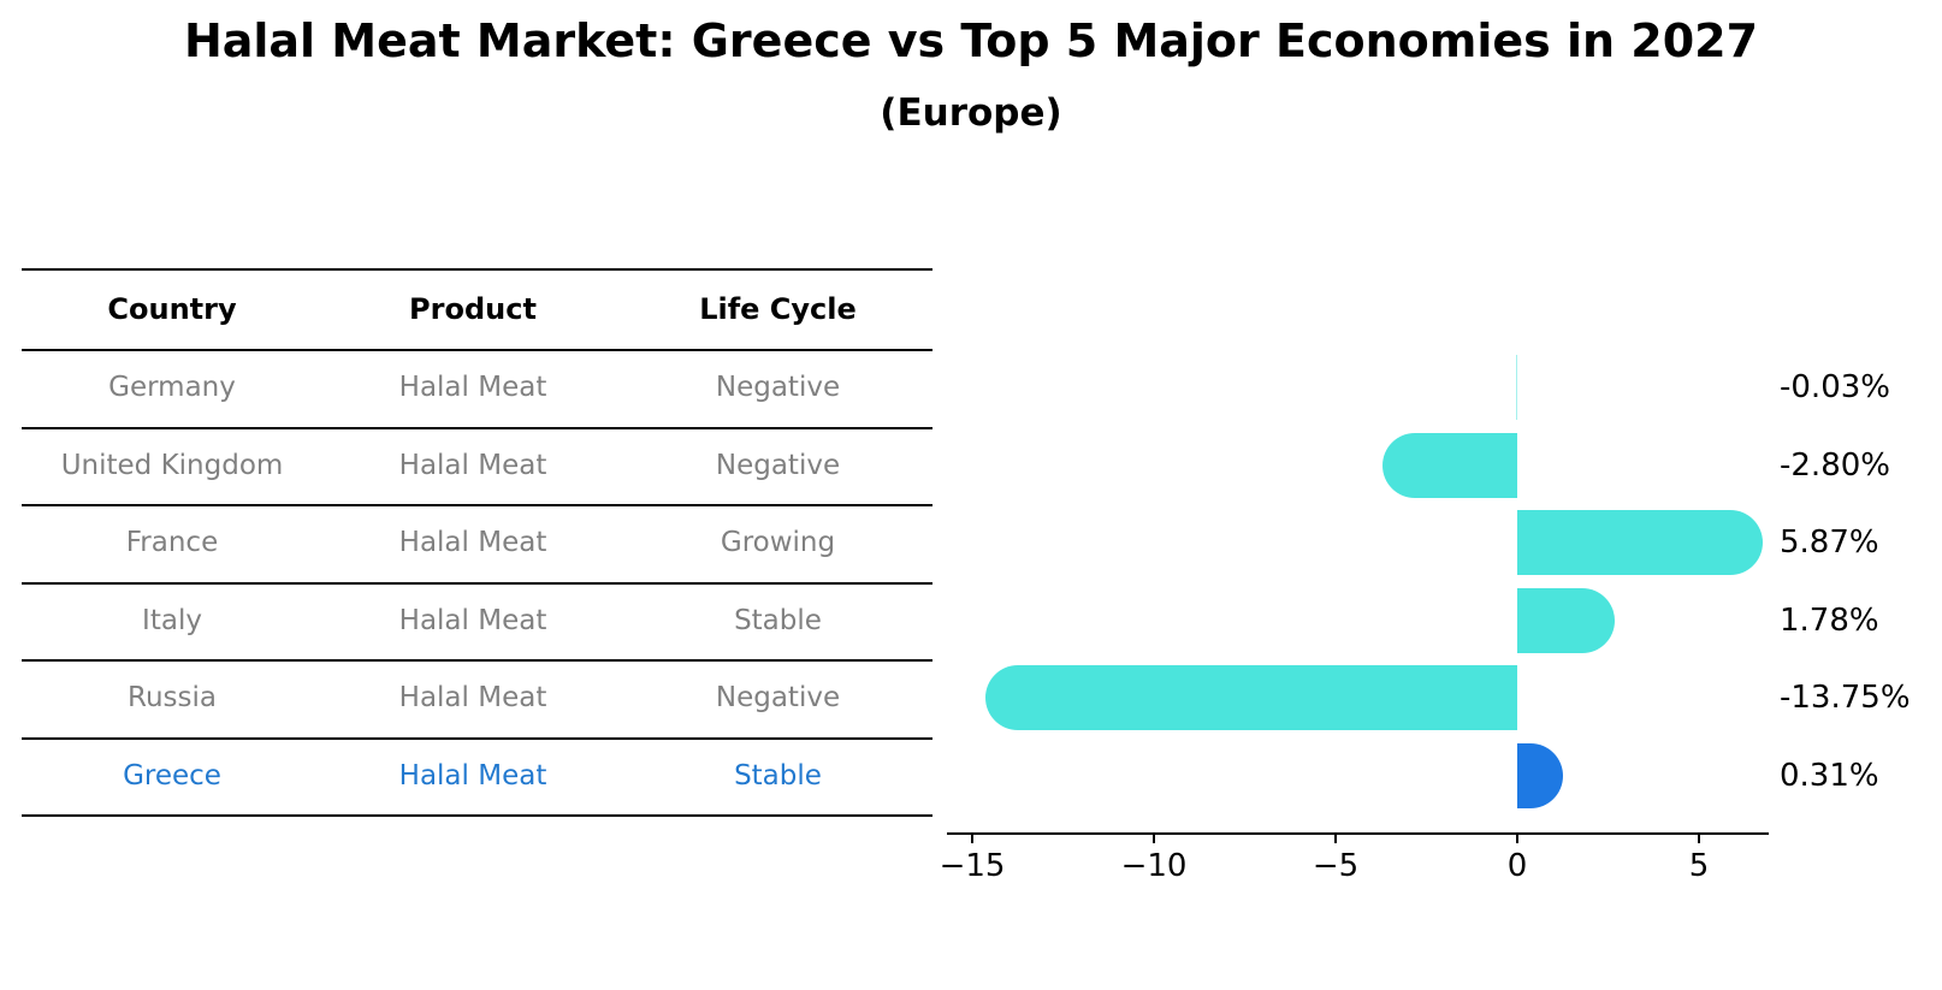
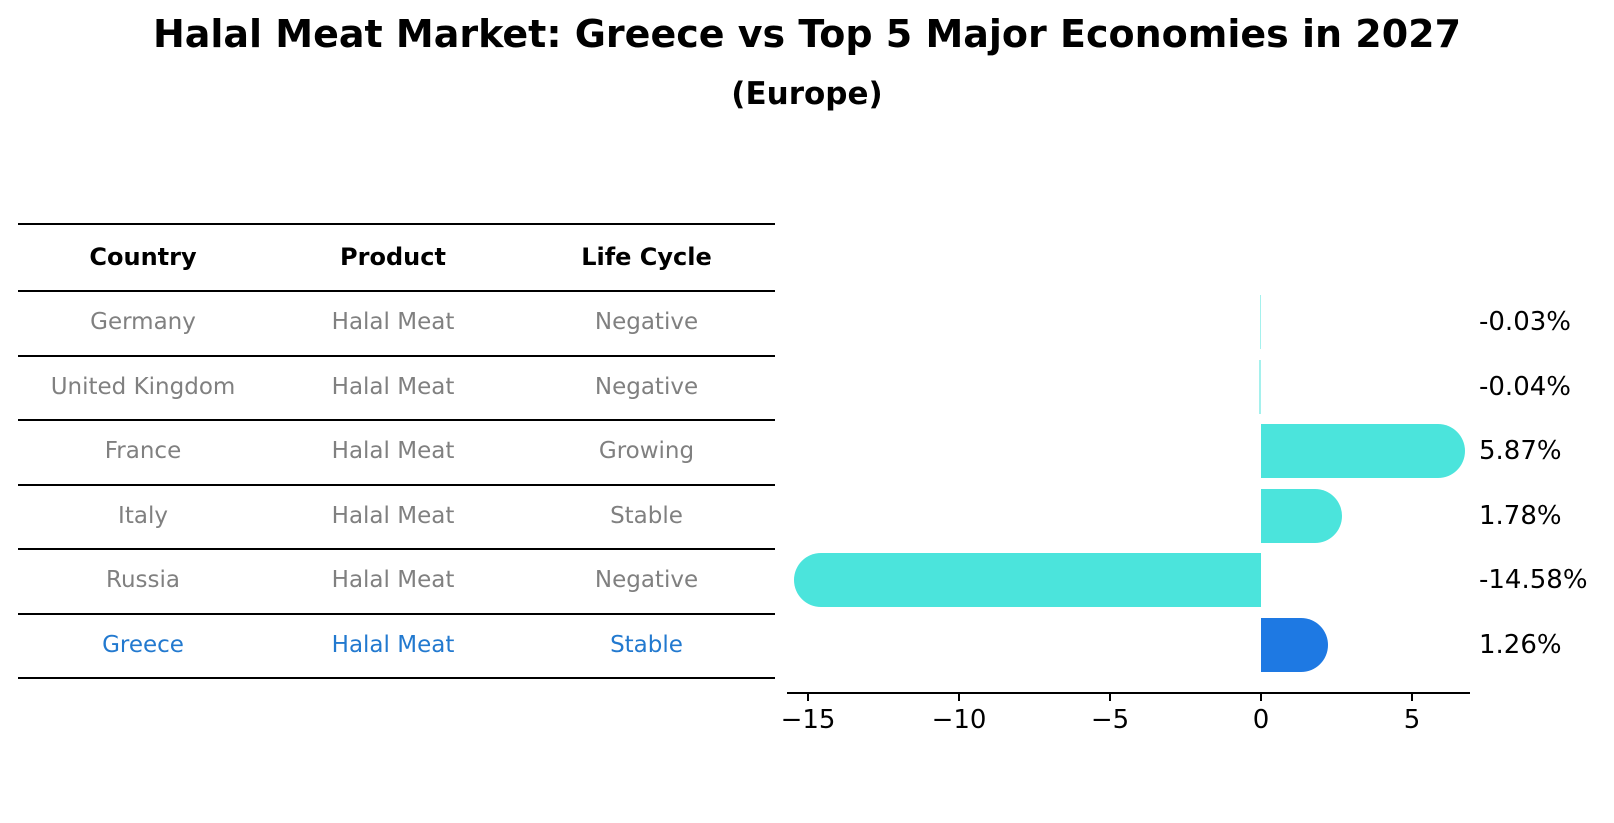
United Kingdom: -2.80% -> -0.04%
Russia: -13.75% -> -14.58%
Greece: 0.31% -> 1.26%
